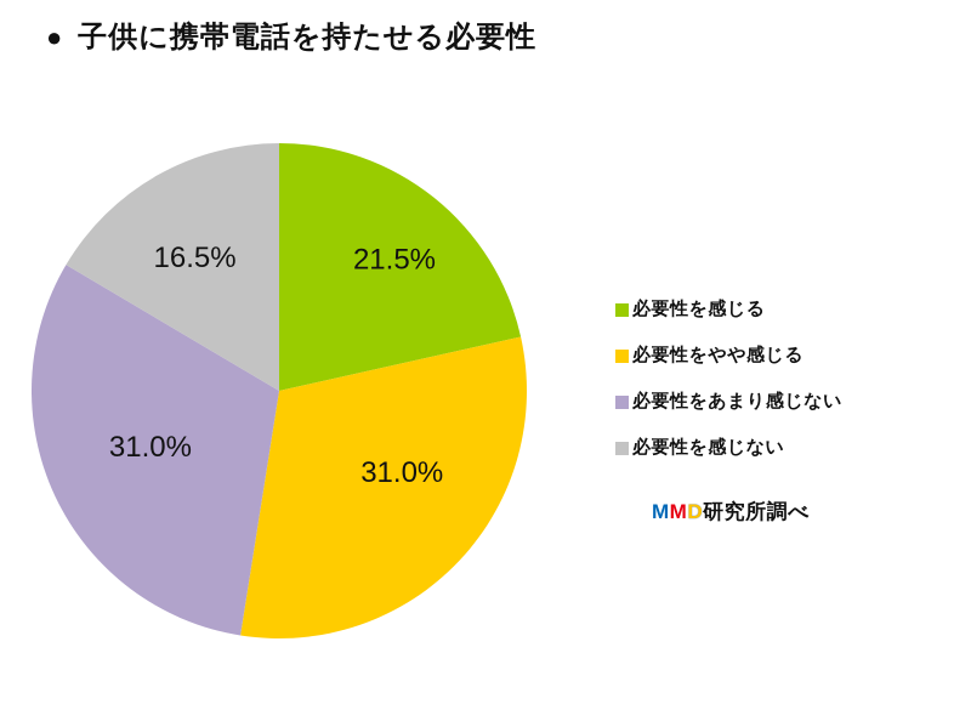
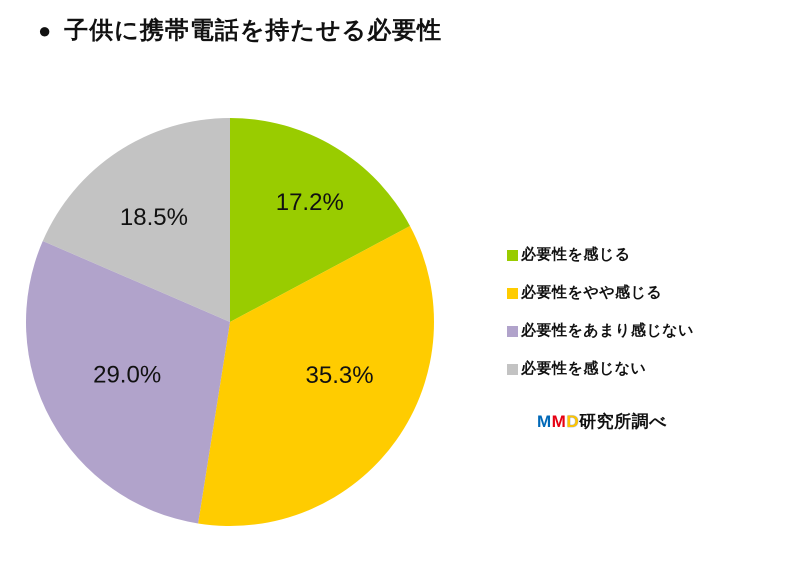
必要性を感じる: 21.5% -> 17.2%
必要性をやや感じる: 31.0% -> 35.3%
必要性をあまり感じない: 31.0% -> 29.0%
必要性を感じない: 16.5% -> 18.5%
